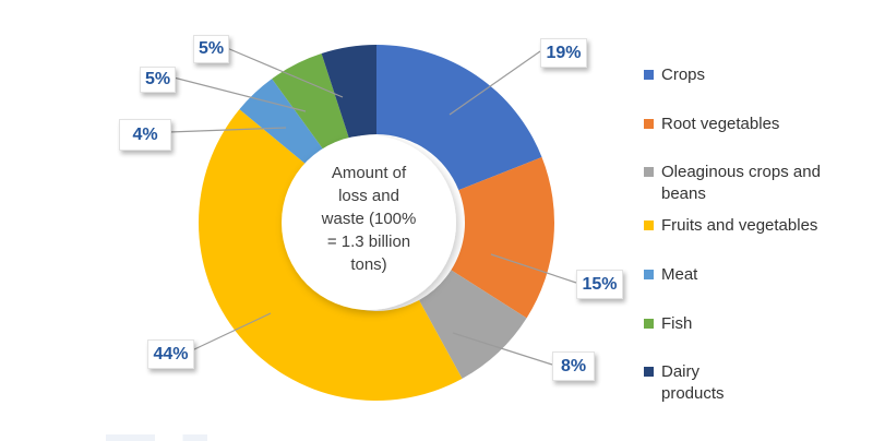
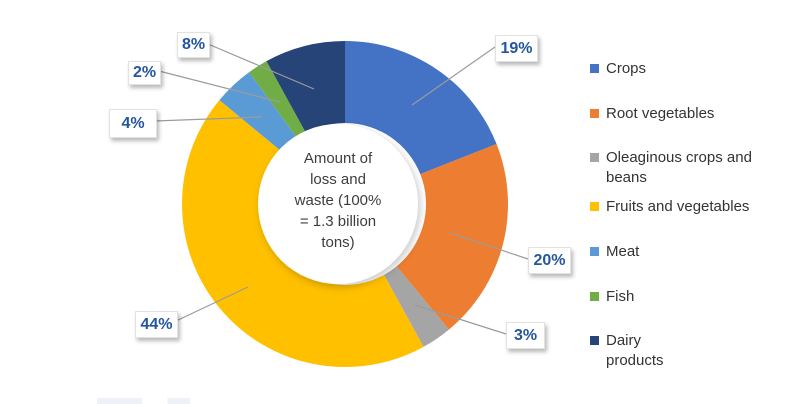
Root vegetables: 15% -> 20%
Oleaginous crops and beans: 8% -> 3%
Fish: 5% -> 2%
Dairy products: 5% -> 8%
